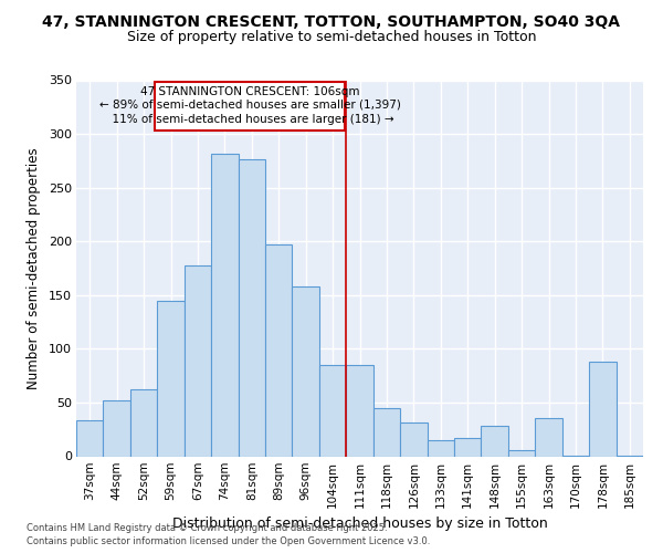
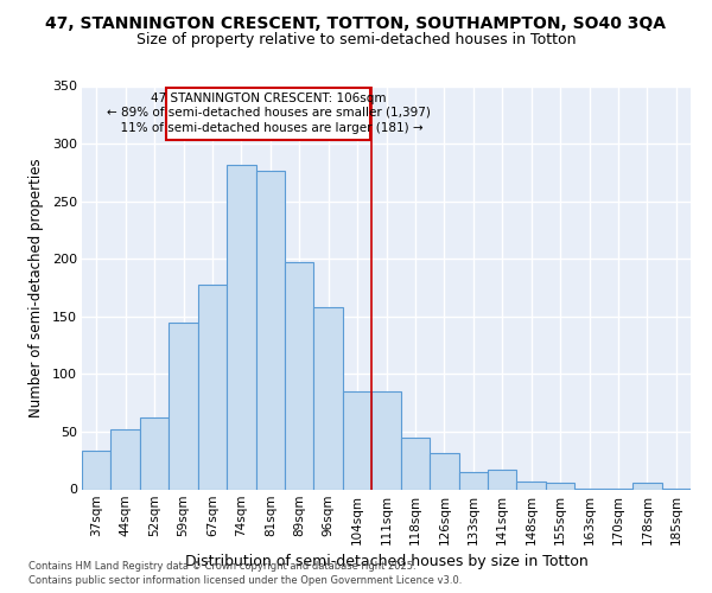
148sqm: 28 -> 7
163sqm: 36 -> 1
178sqm: 88 -> 6
